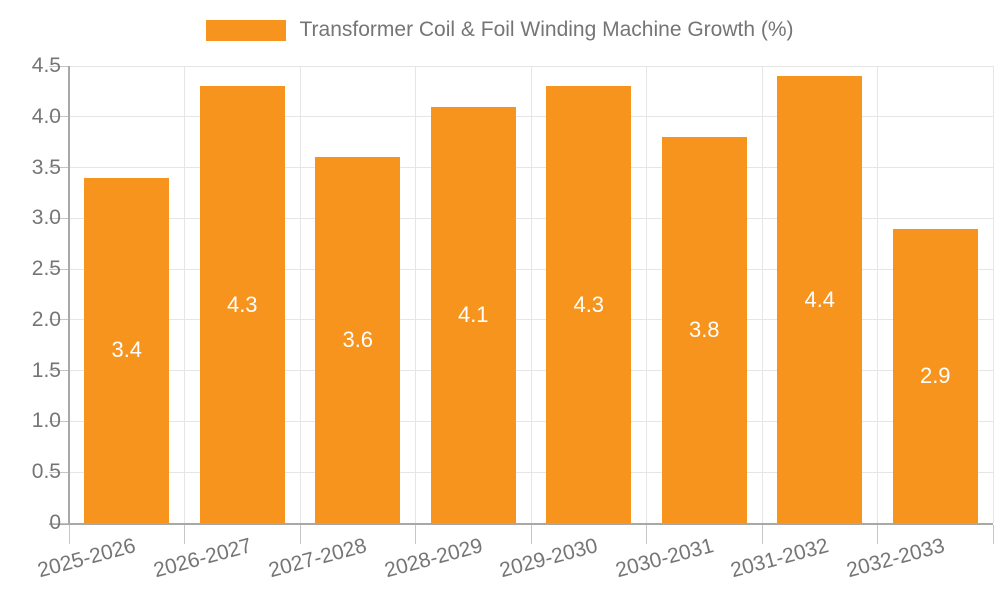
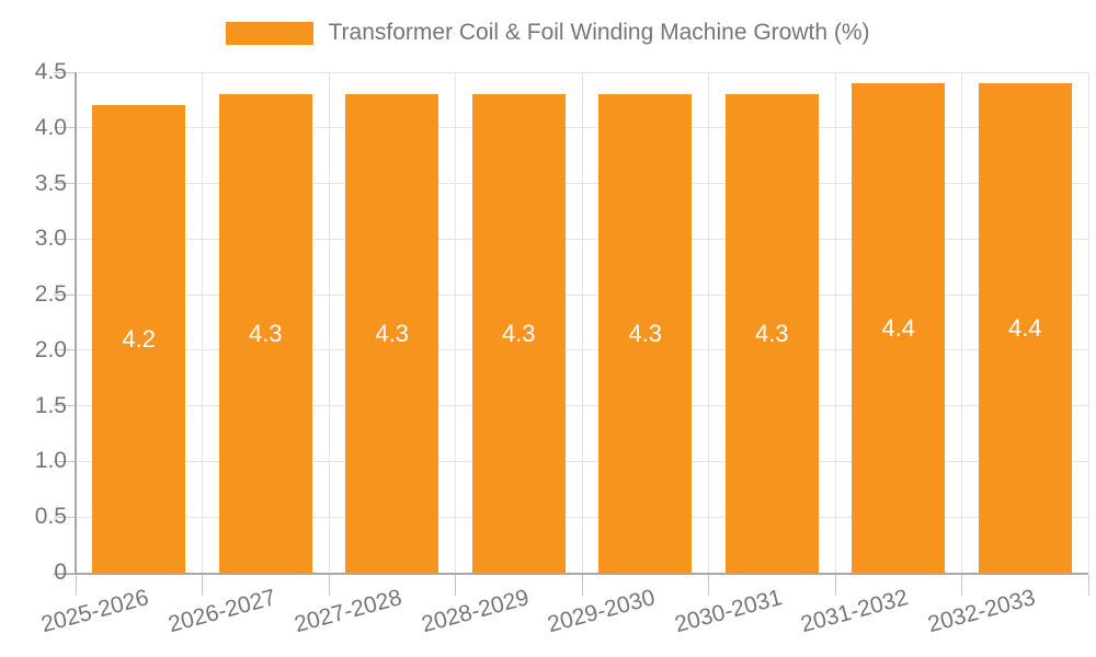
2025-2026: 3.4 -> 4.2
2027-2028: 3.6 -> 4.3
2028-2029: 4.1 -> 4.3
2030-2031: 3.8 -> 4.3
2032-2033: 2.9 -> 4.4
